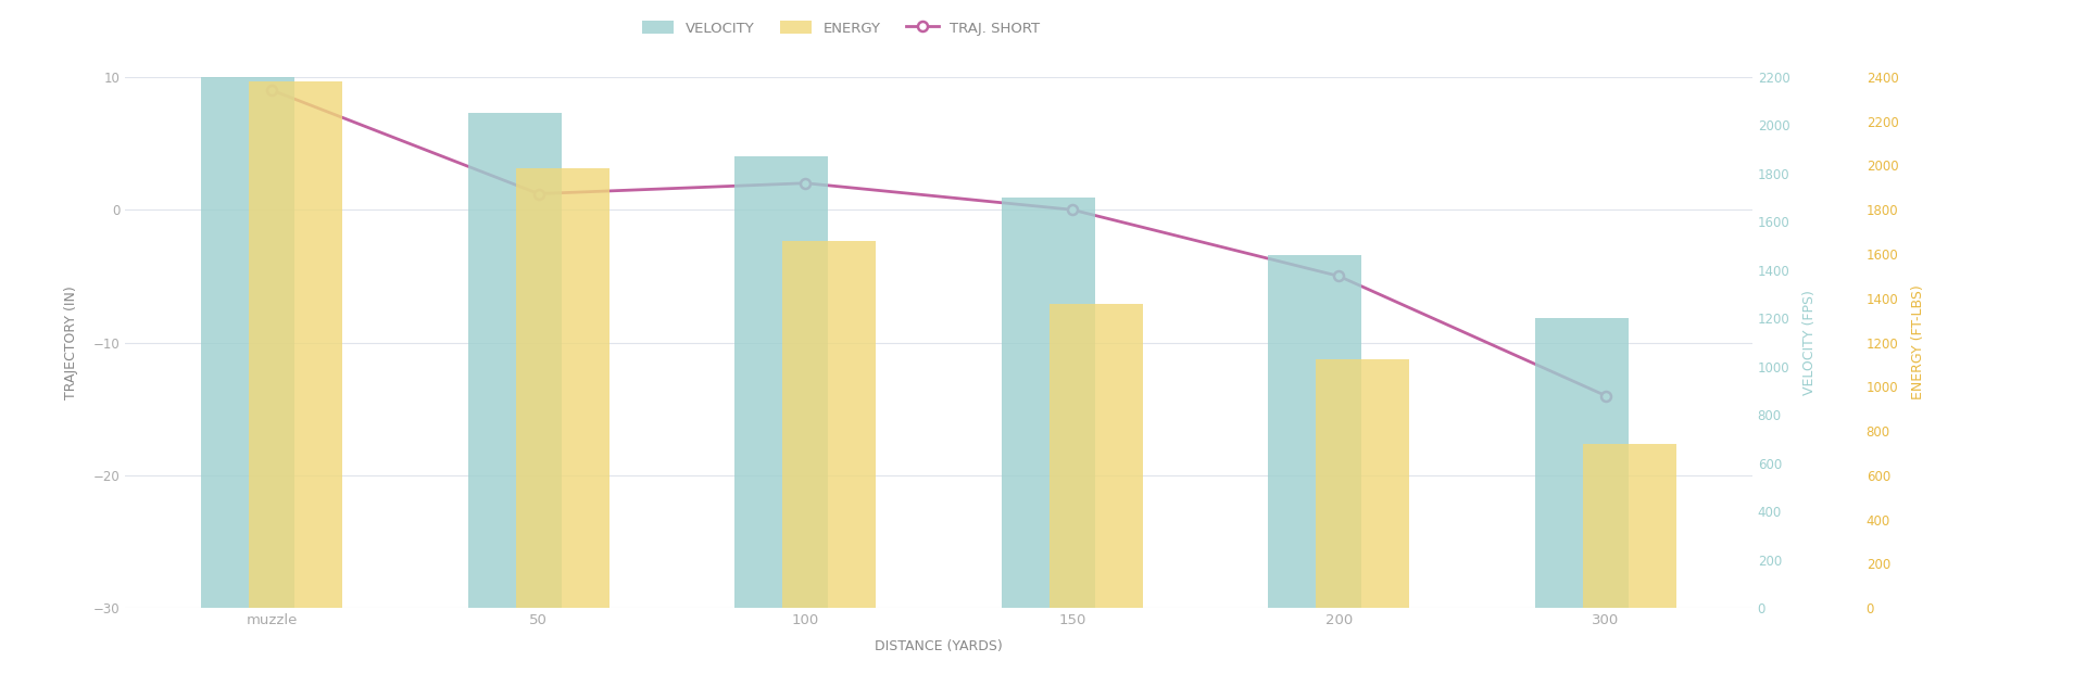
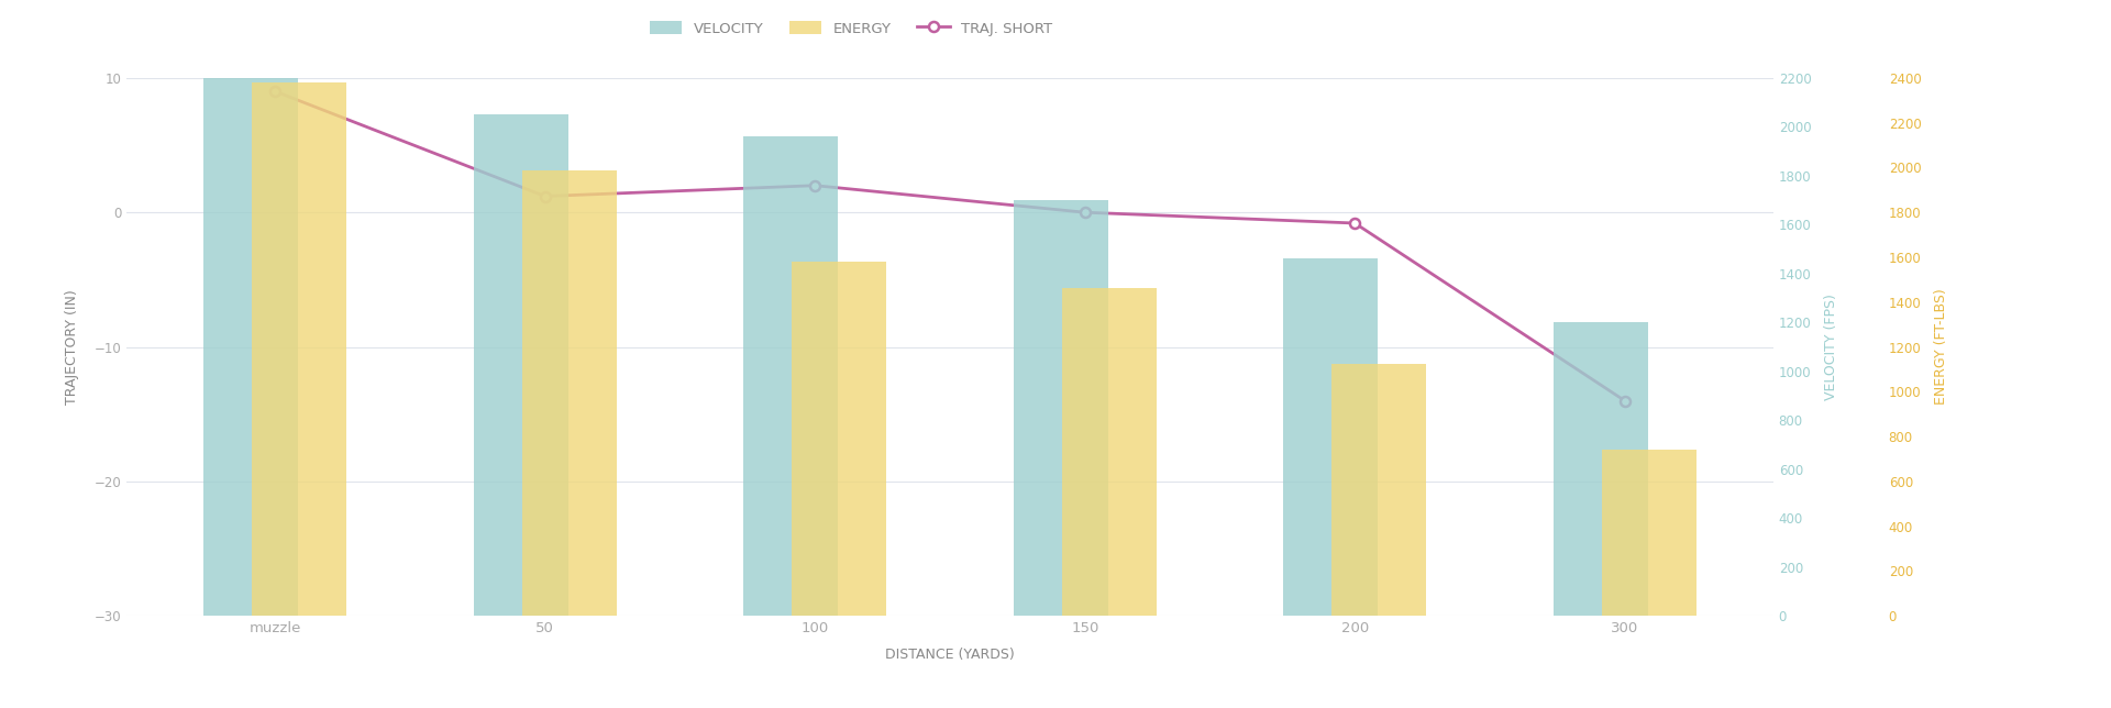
VELOCITY/100: 1870 -> 1960
ENERGY/100: 1520 -> 1450
ENERGY/150: 1260 -> 1340
TRAJ. SHORT/200: -5.0 -> -0.8
